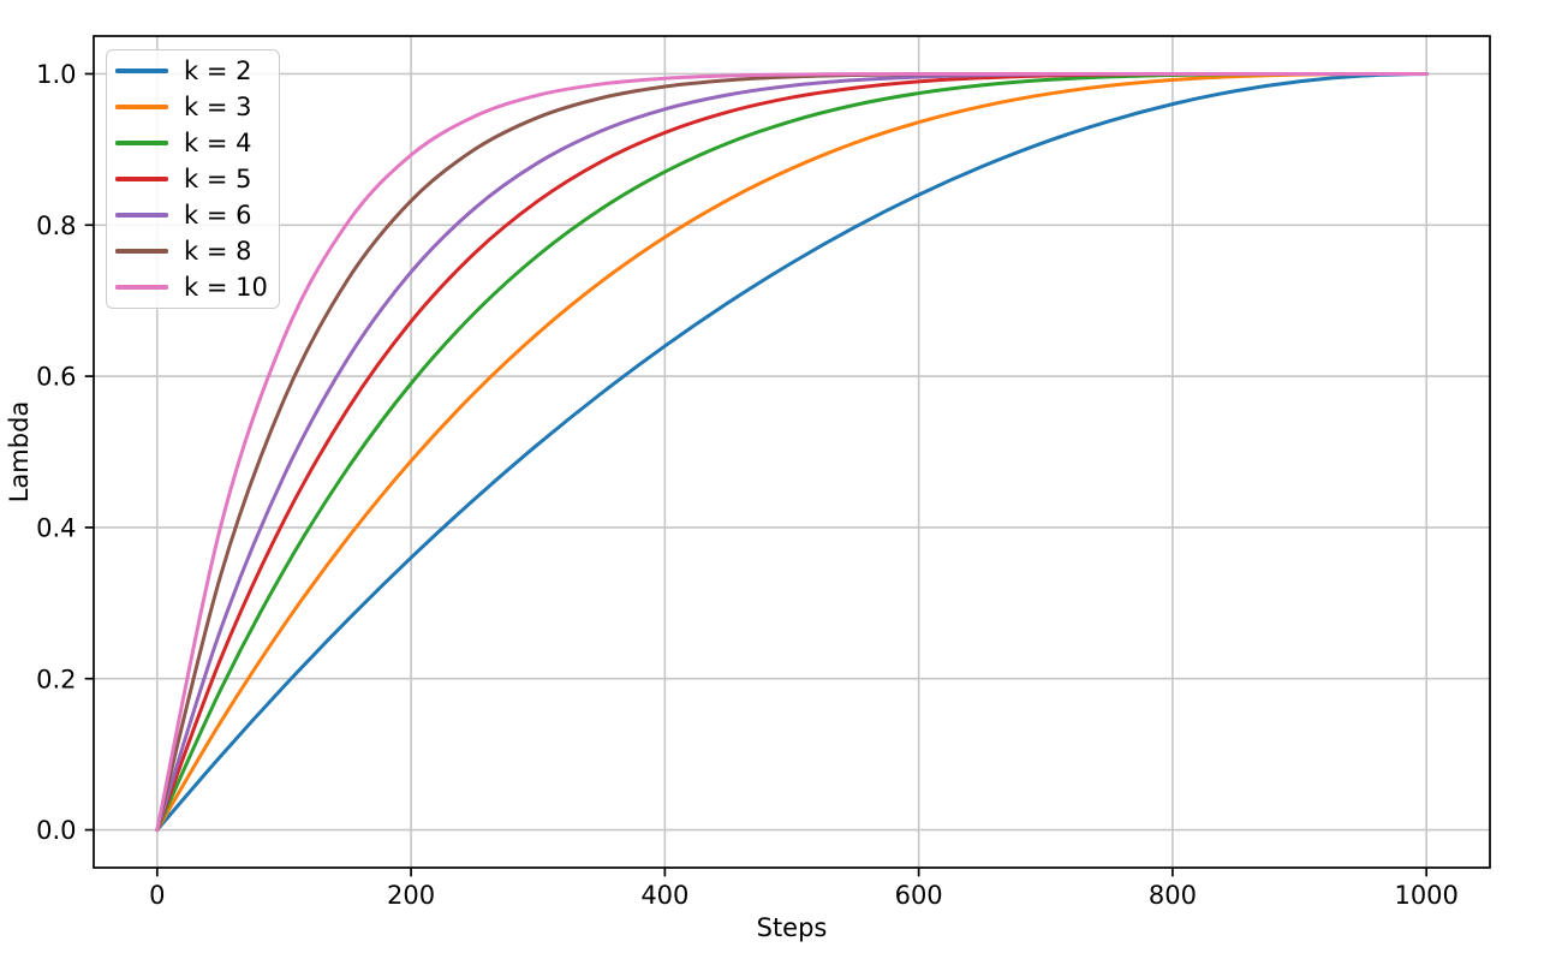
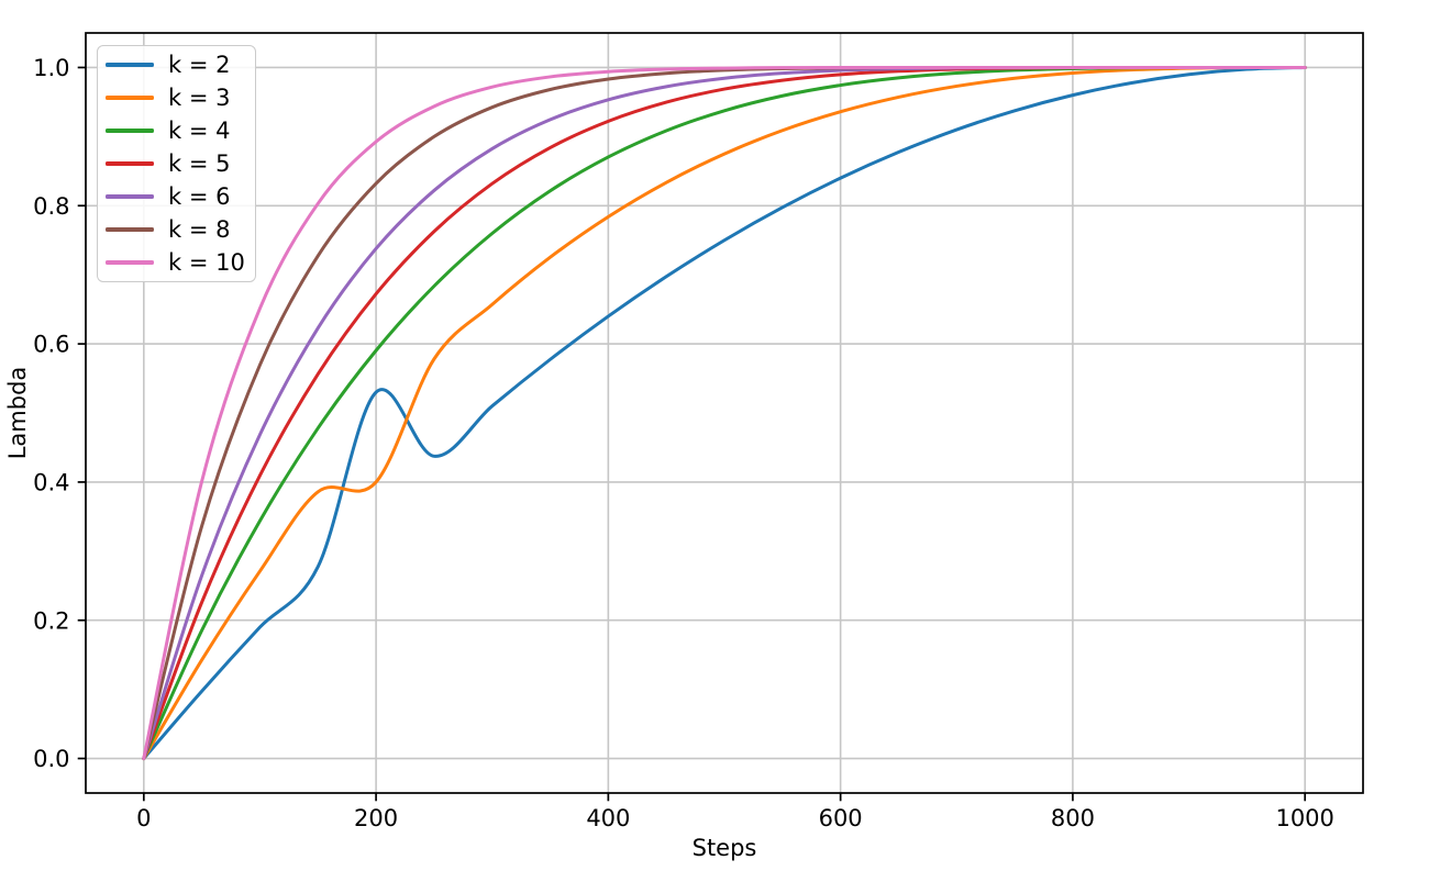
k = 2/200: 0.36 -> 0.53
k = 3/200: 0.49 -> 0.40
